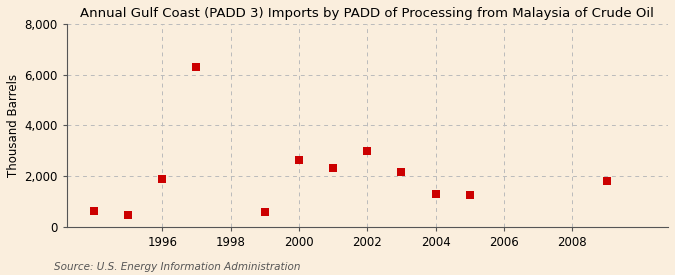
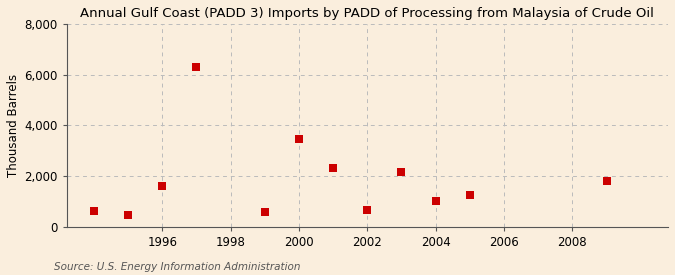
1996: 1,900 -> 1,600
2000: 2,650 -> 3,450
2002: 3,000 -> 650
2004: 1,300 -> 1,000
